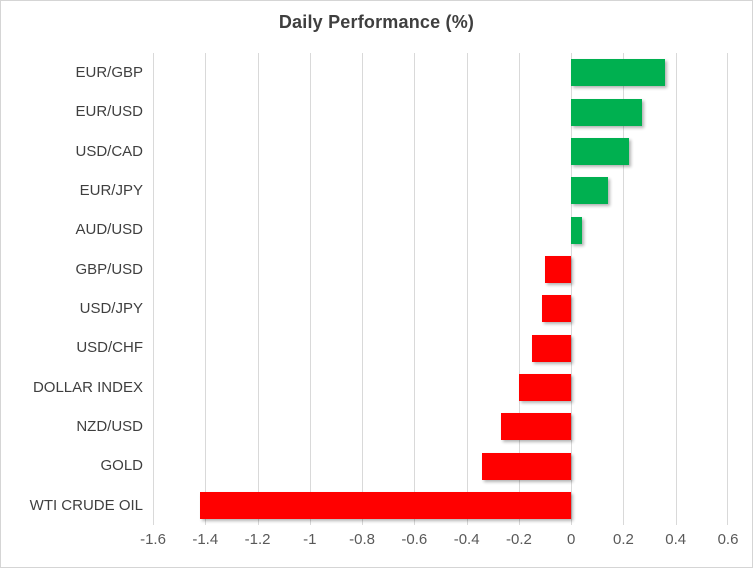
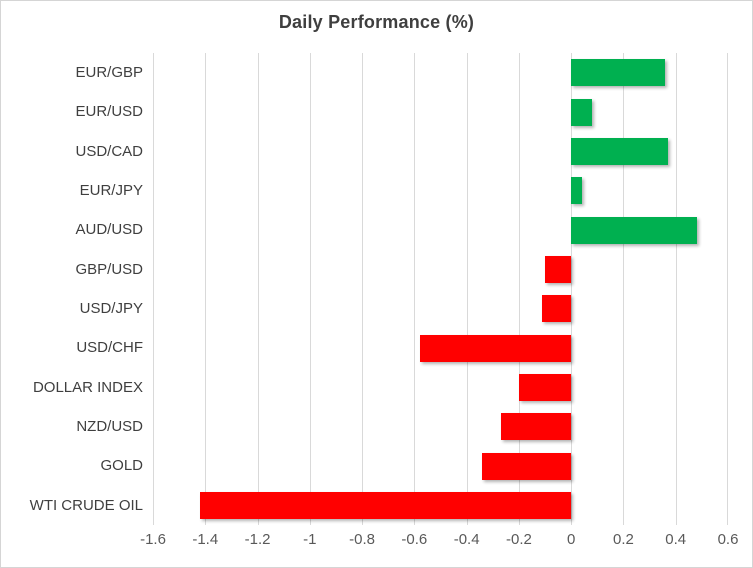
EUR/USD: 0.27 -> 0.08
USD/CAD: 0.22 -> 0.37
EUR/JPY: 0.14 -> 0.04
AUD/USD: 0.04 -> 0.48
USD/CHF: -0.15 -> -0.58
